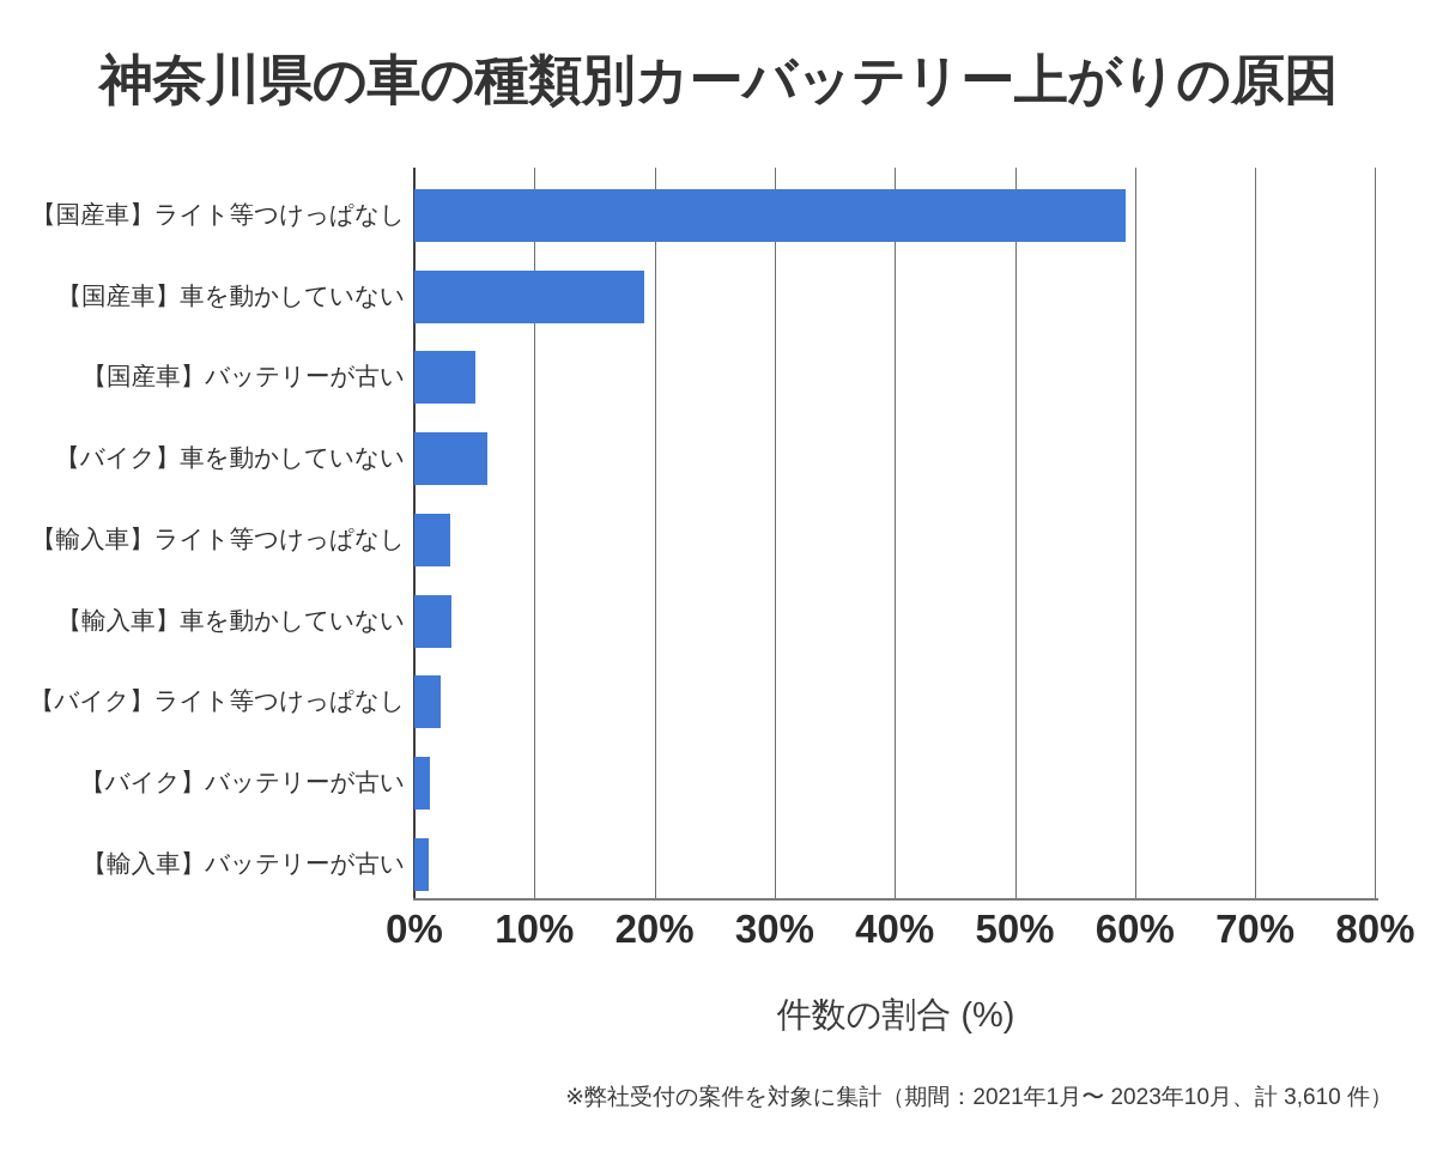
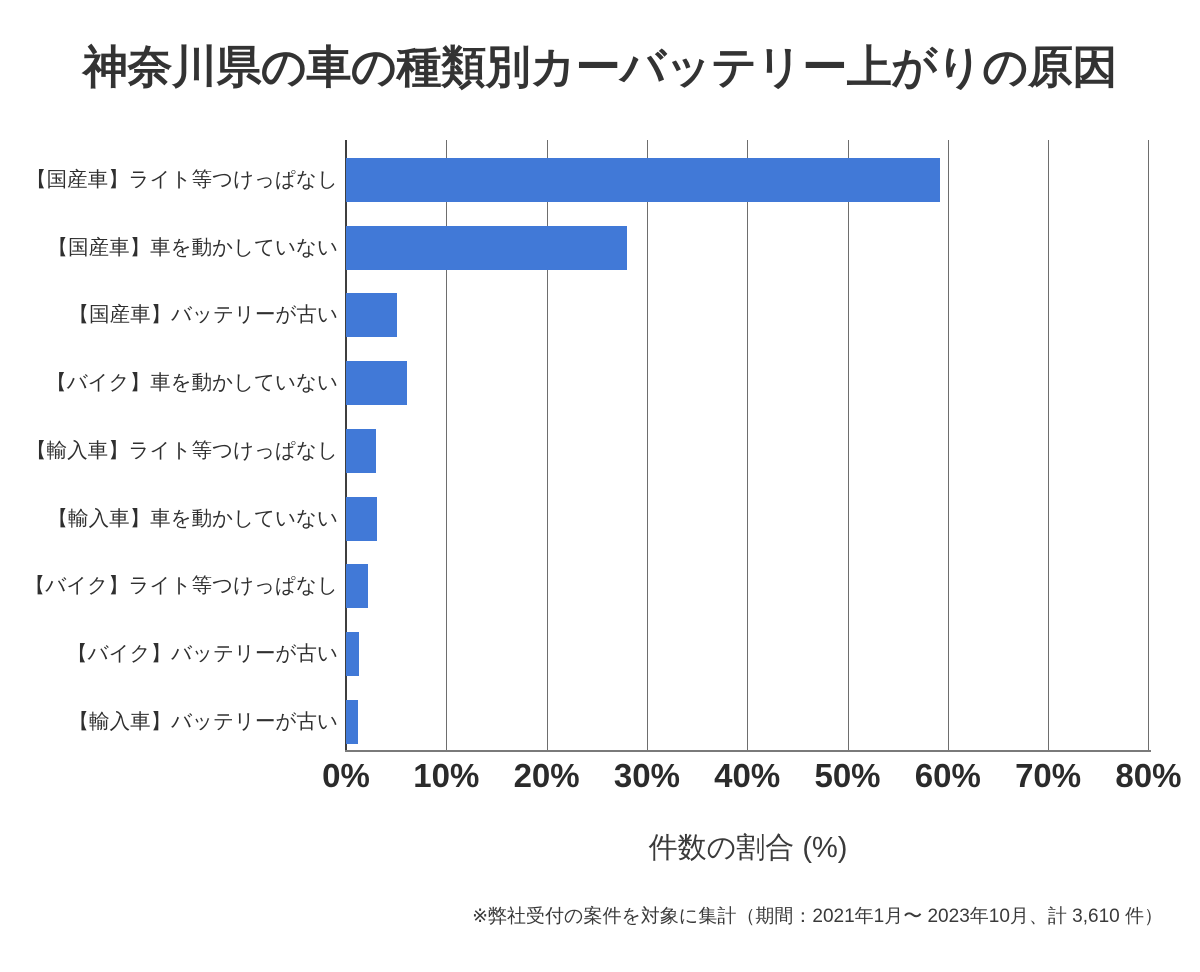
【国産車】車を動かしていない: 19% -> 28%
